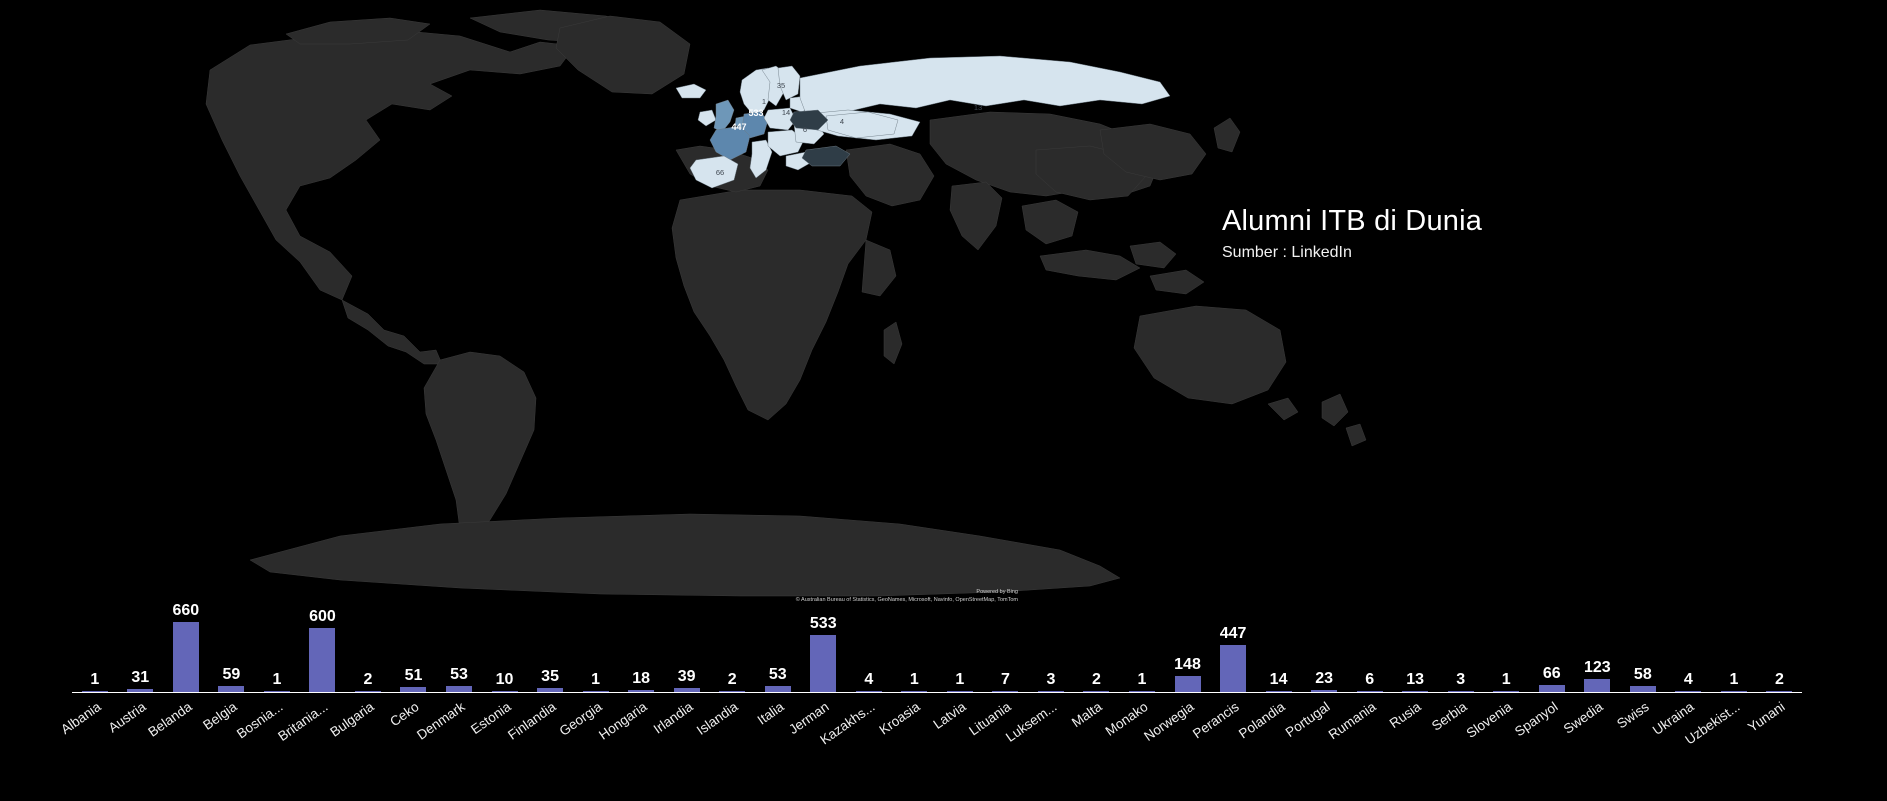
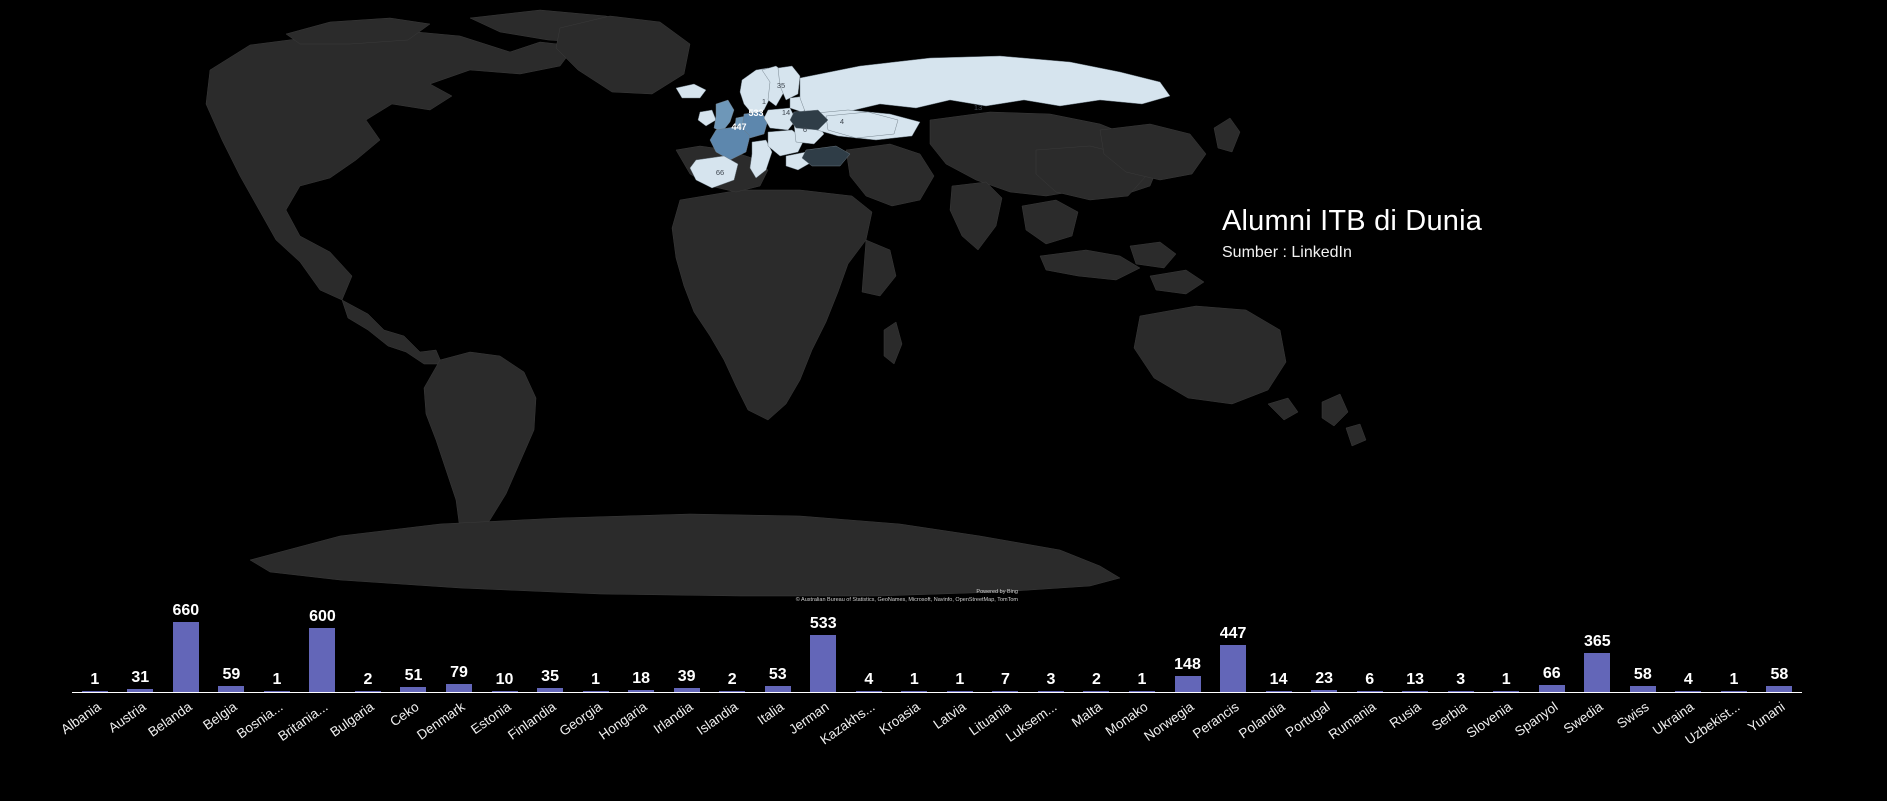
Denmark: 53 -> 79
Swedia: 123 -> 365
Yunani: 2 -> 58
